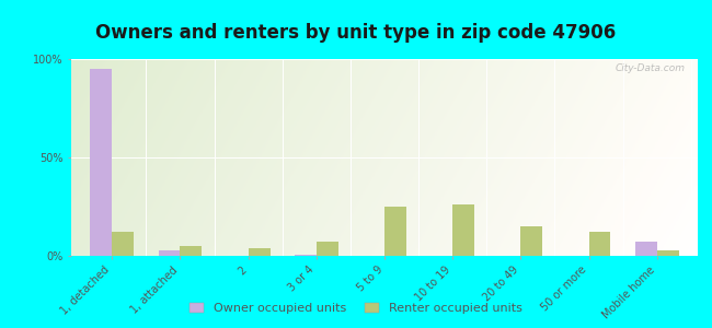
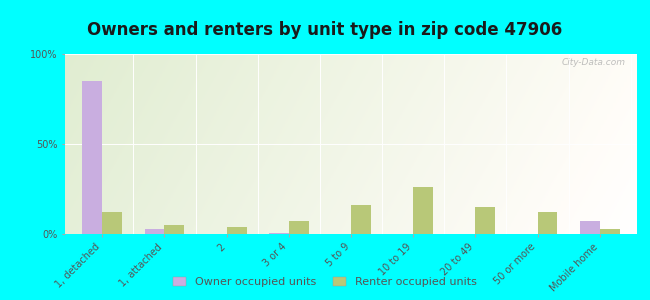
Owner occupied units/1, detached: 95% -> 85%
Renter occupied units/5 to 9: 25% -> 16%
